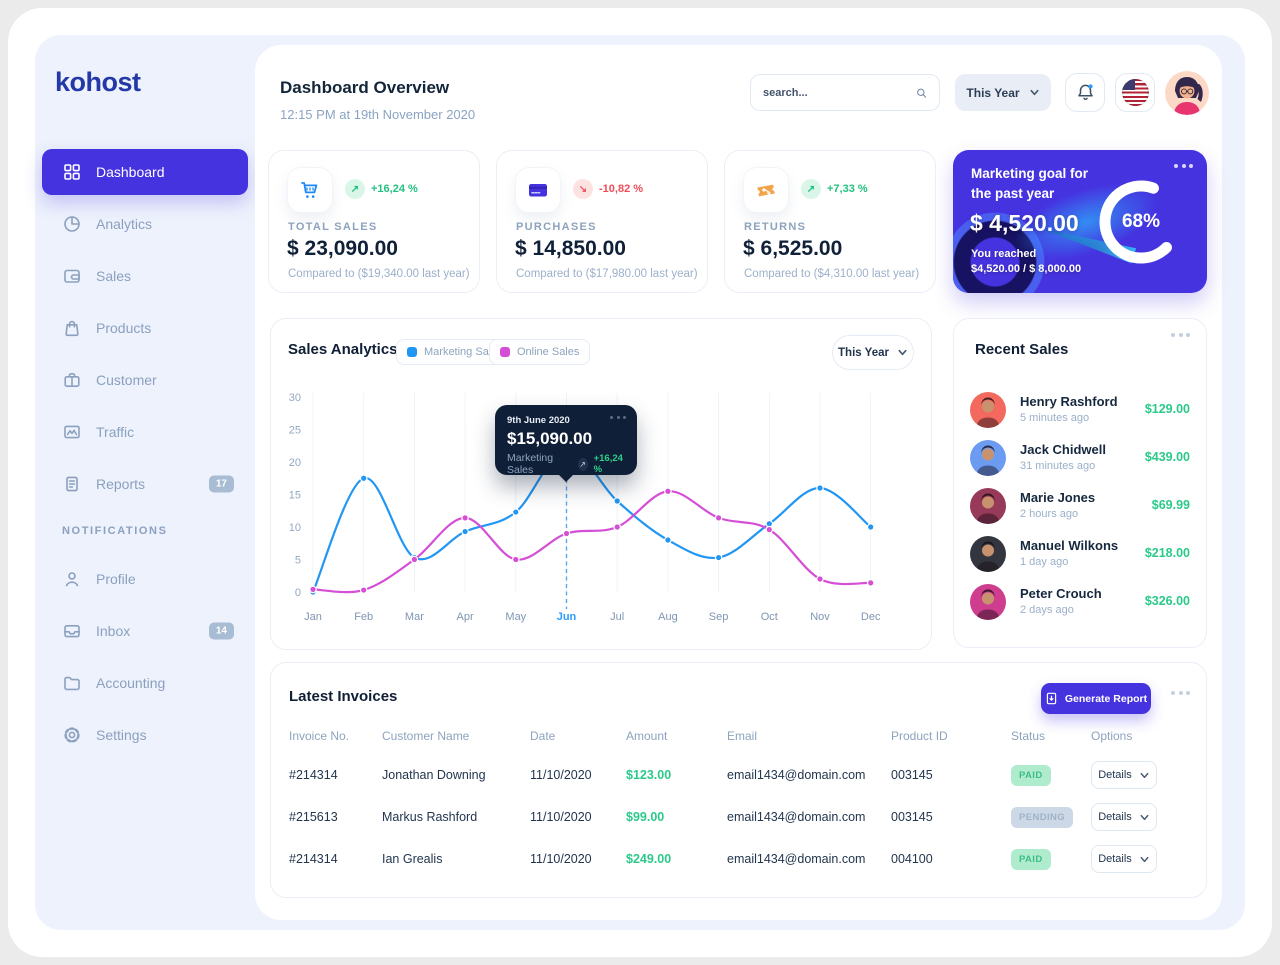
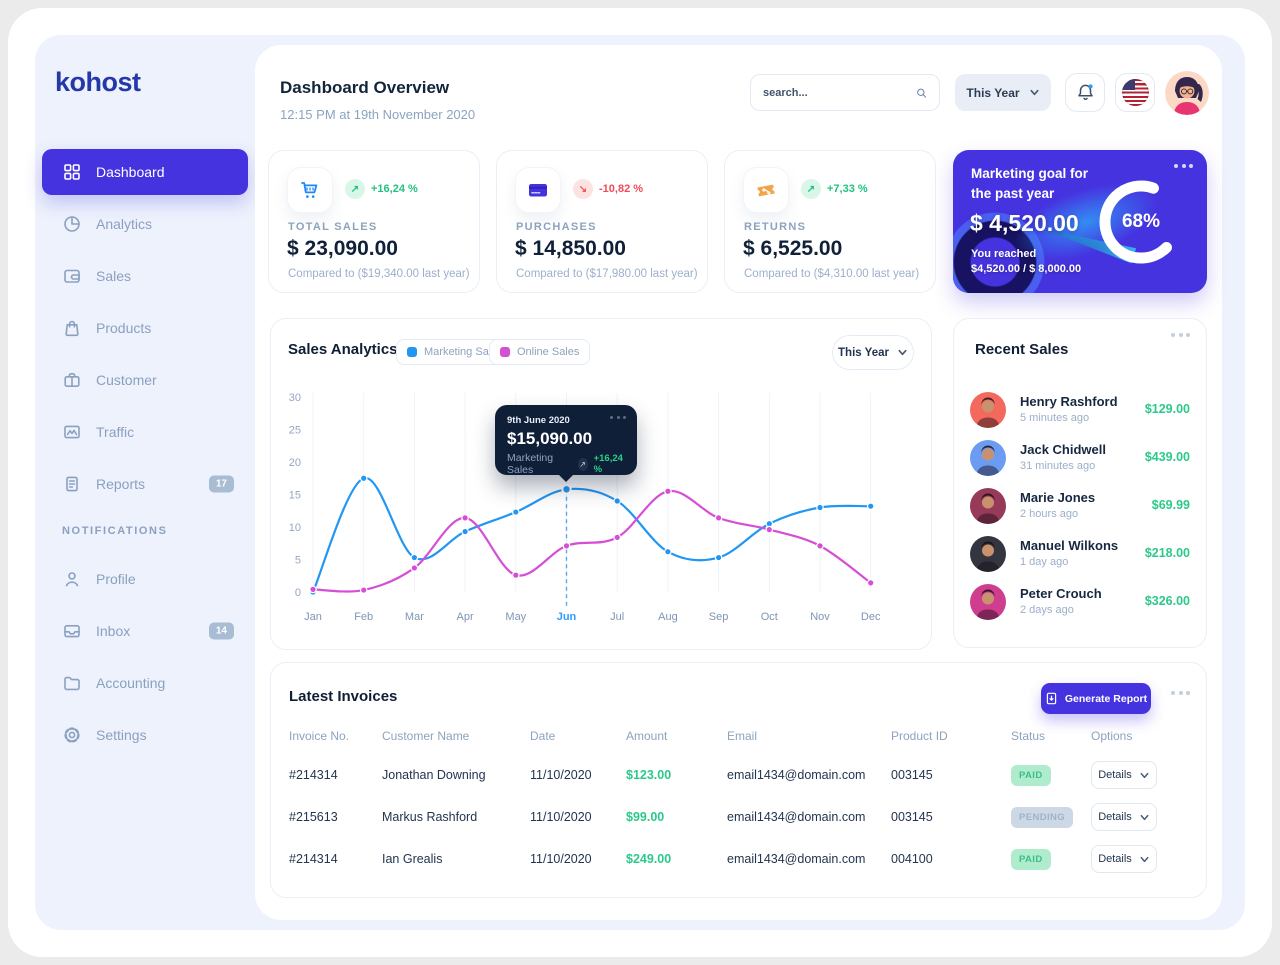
Online Sales/Mar: 5 -> 4
Online Sales/May: 5 -> 3
Marketing Sales/Jun: 22 -> 16
Online Sales/Jun: 9 -> 7
Online Sales/Jul: 10 -> 8
Marketing Sales/Aug: 8 -> 6
Marketing Sales/Nov: 16 -> 13
Online Sales/Nov: 2 -> 7
Marketing Sales/Dec: 10 -> 13
